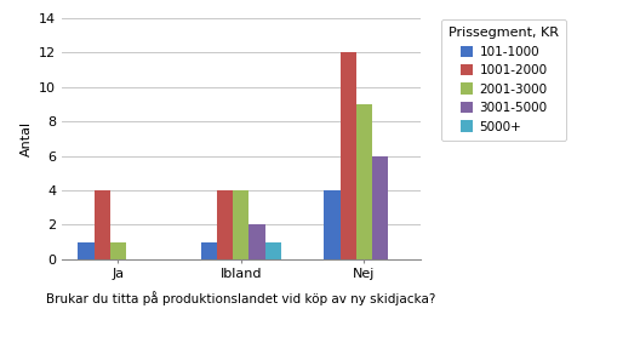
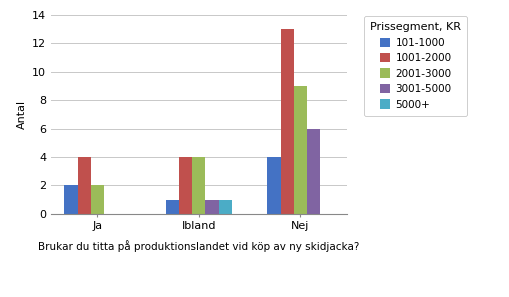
101-1000/Ja: 1 -> 2
2001-3000/Ja: 1 -> 2
3001-5000/Ibland: 2 -> 1
1001-2000/Nej: 12 -> 13
